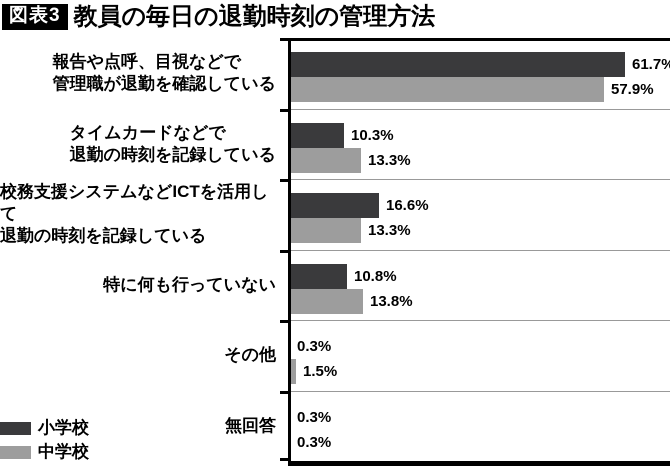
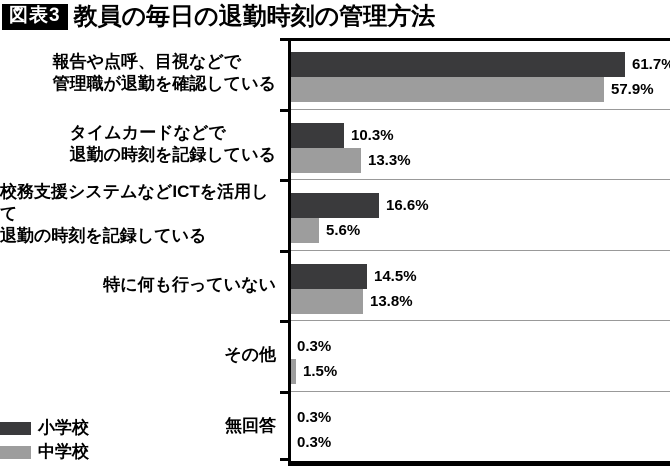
中学校/校務支援システムなどICTを活用して 退勤の時刻を記録している: 13.3% -> 5.6%
小学校/特に何も行っていない: 10.8% -> 14.5%
